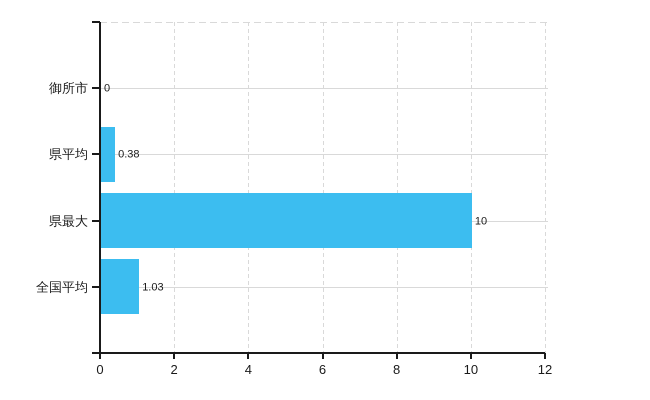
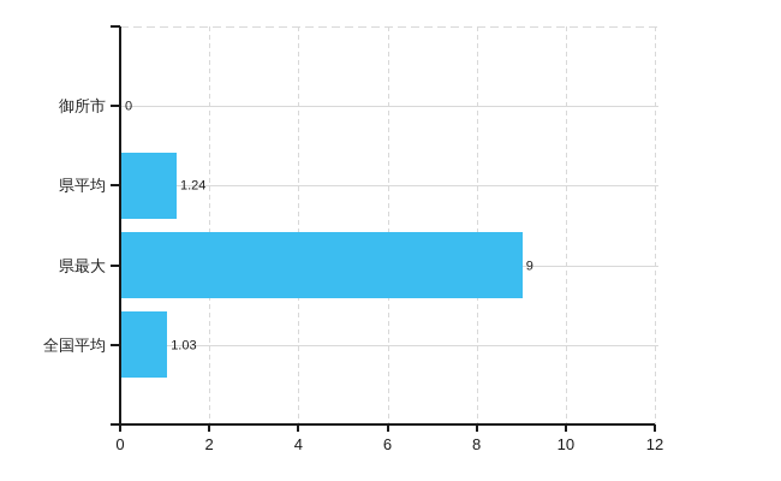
県平均: 0.38 -> 1.24
県最大: 10 -> 9
